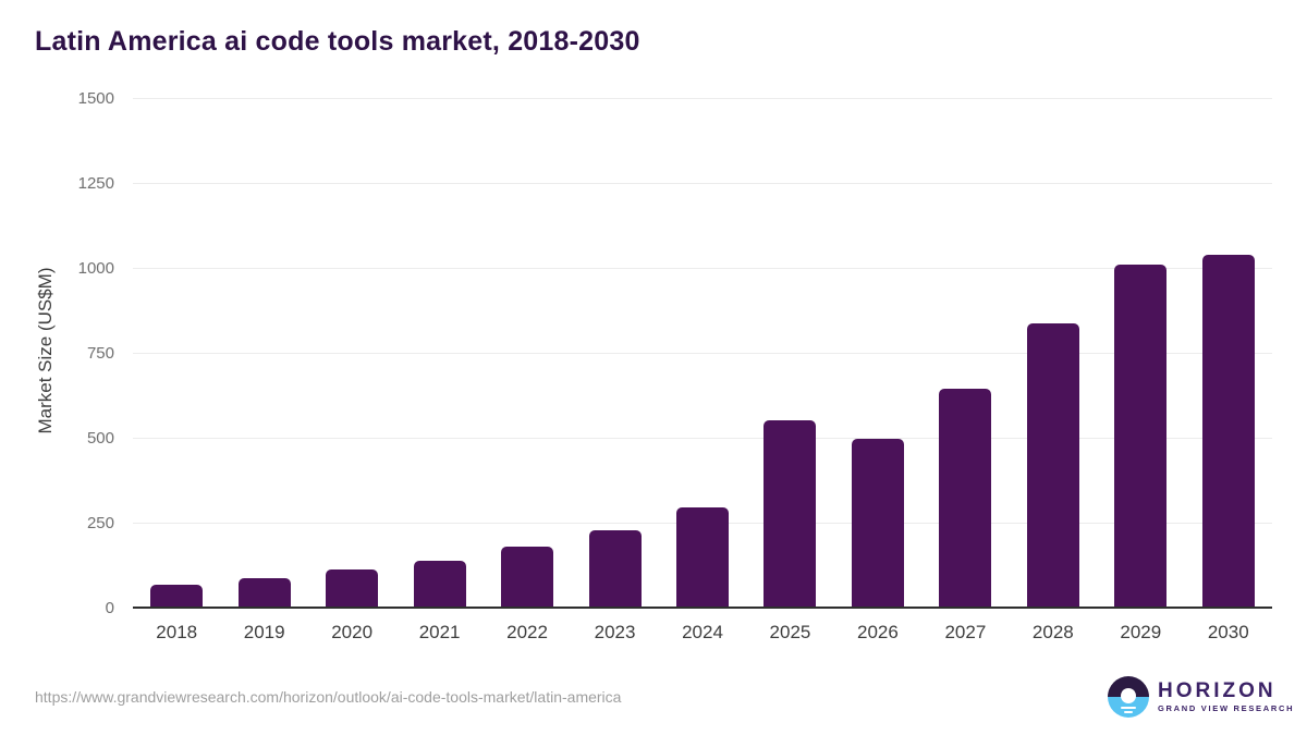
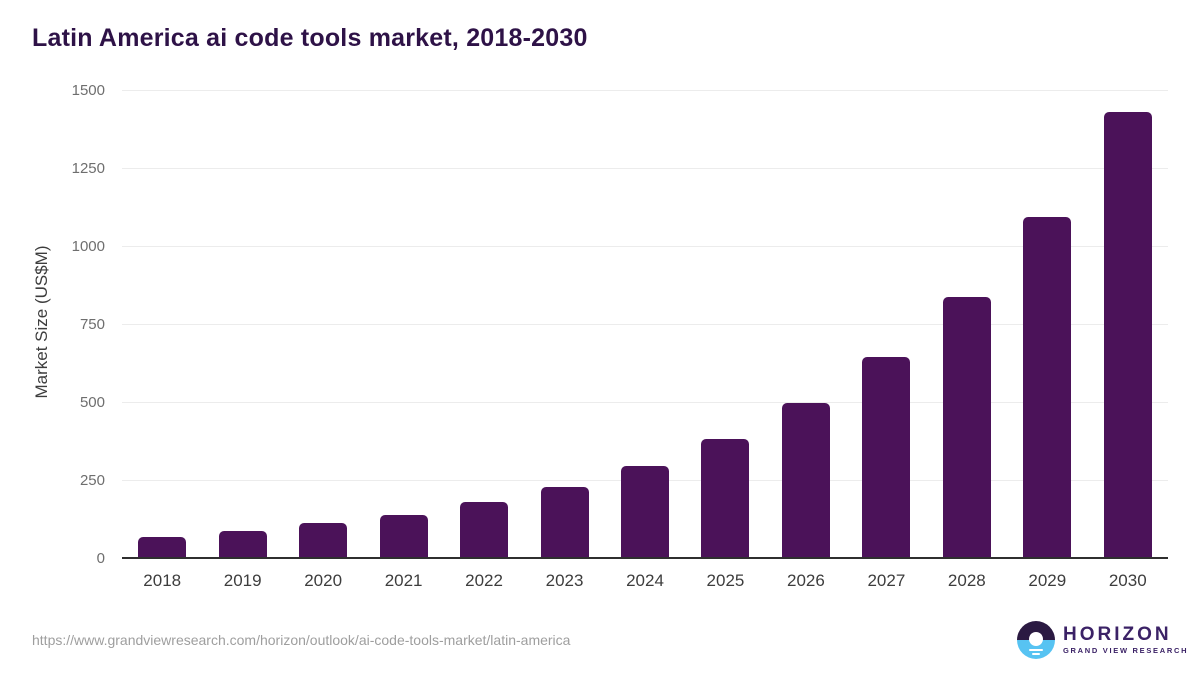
2025: 550 -> 380
2029: 1010 -> 1090
2030: 1040 -> 1430
